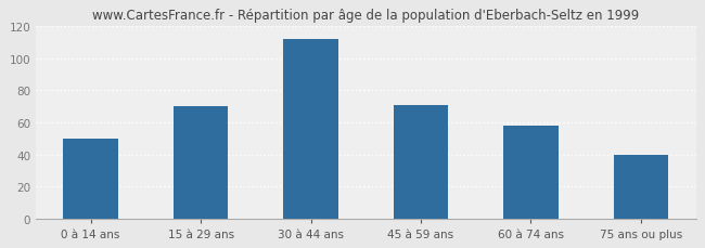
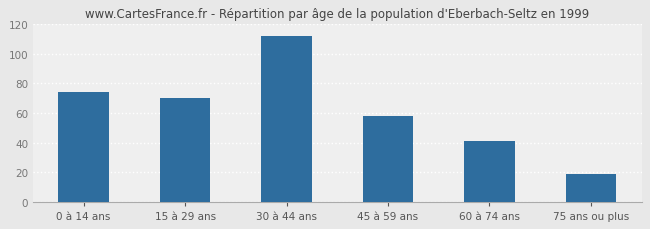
0 à 14 ans: 50 -> 74
45 à 59 ans: 71 -> 58
60 à 74 ans: 58 -> 41
75 ans ou plus: 40 -> 19
